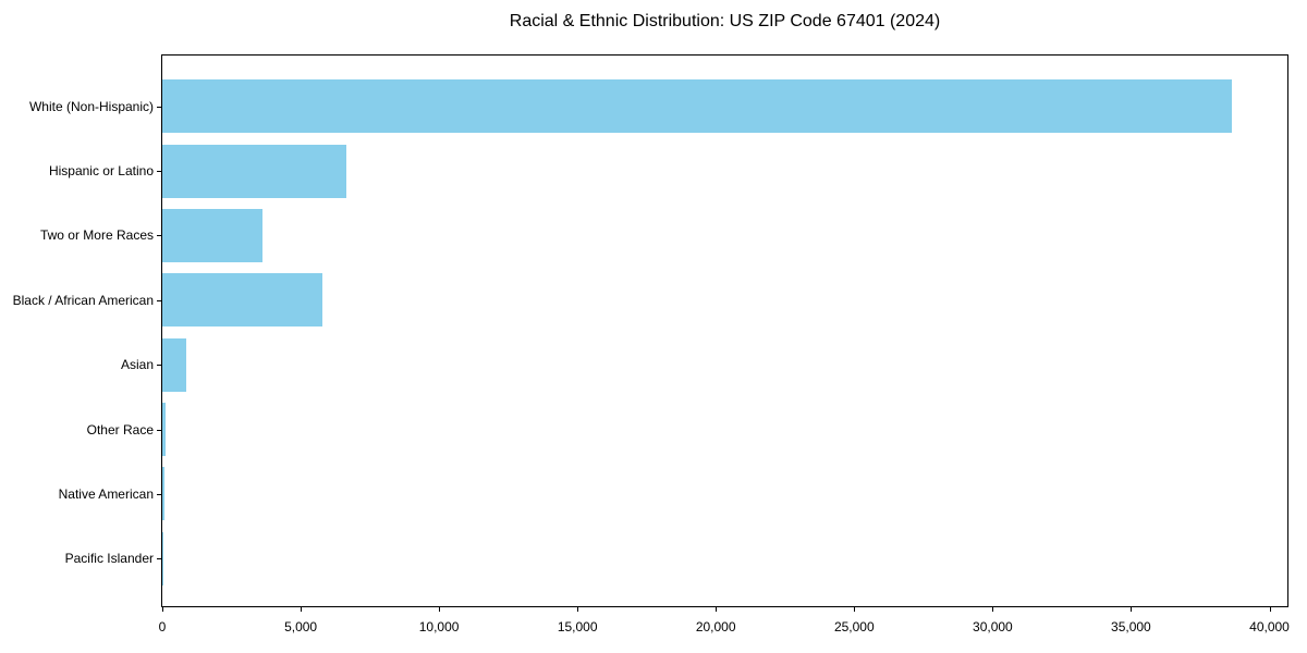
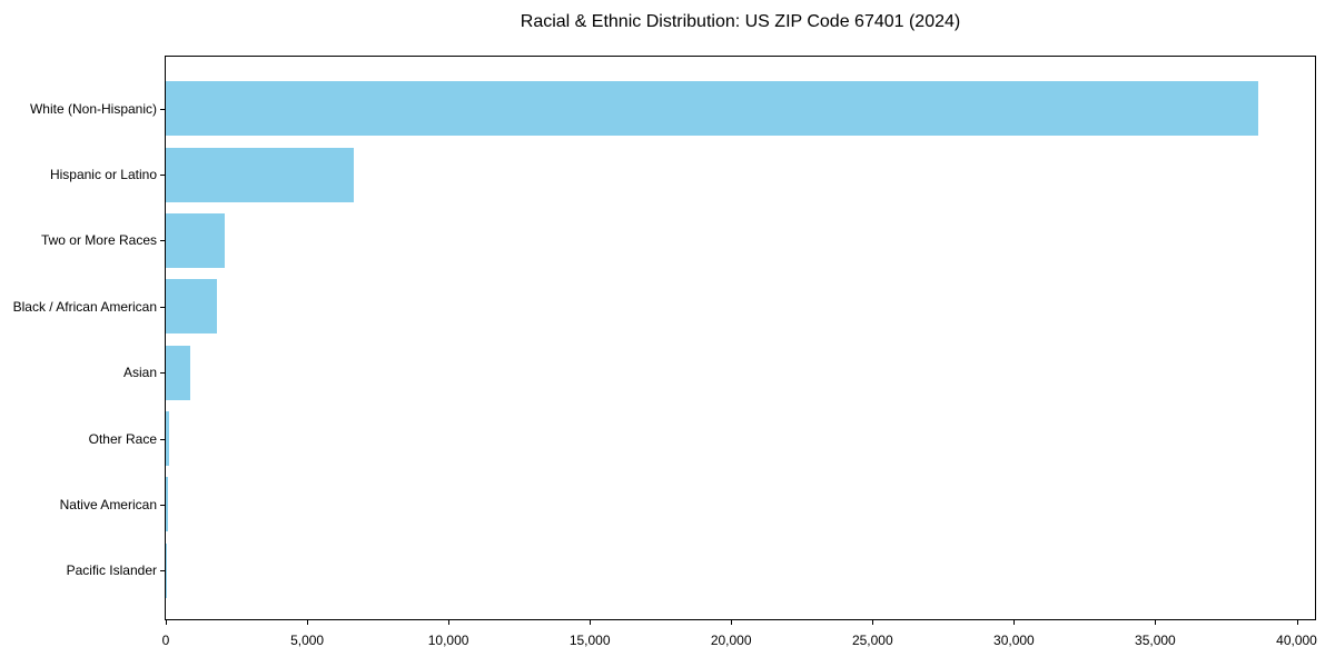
Two or More Races: 3600 -> 2100
Black / African American: 5800 -> 1800
